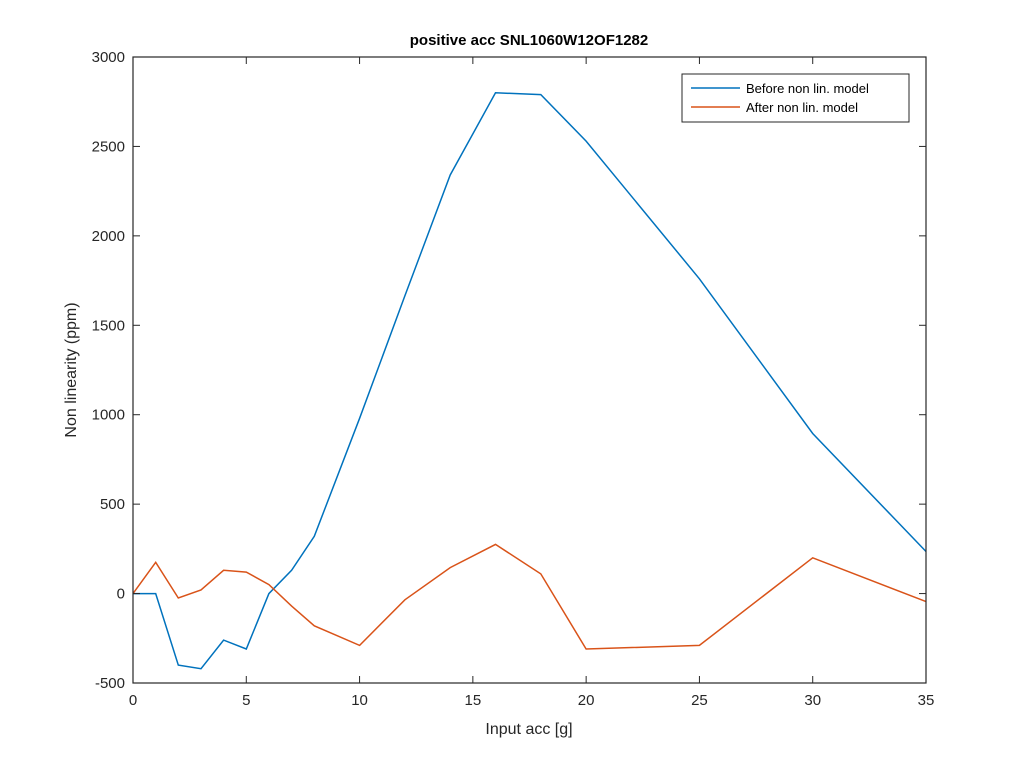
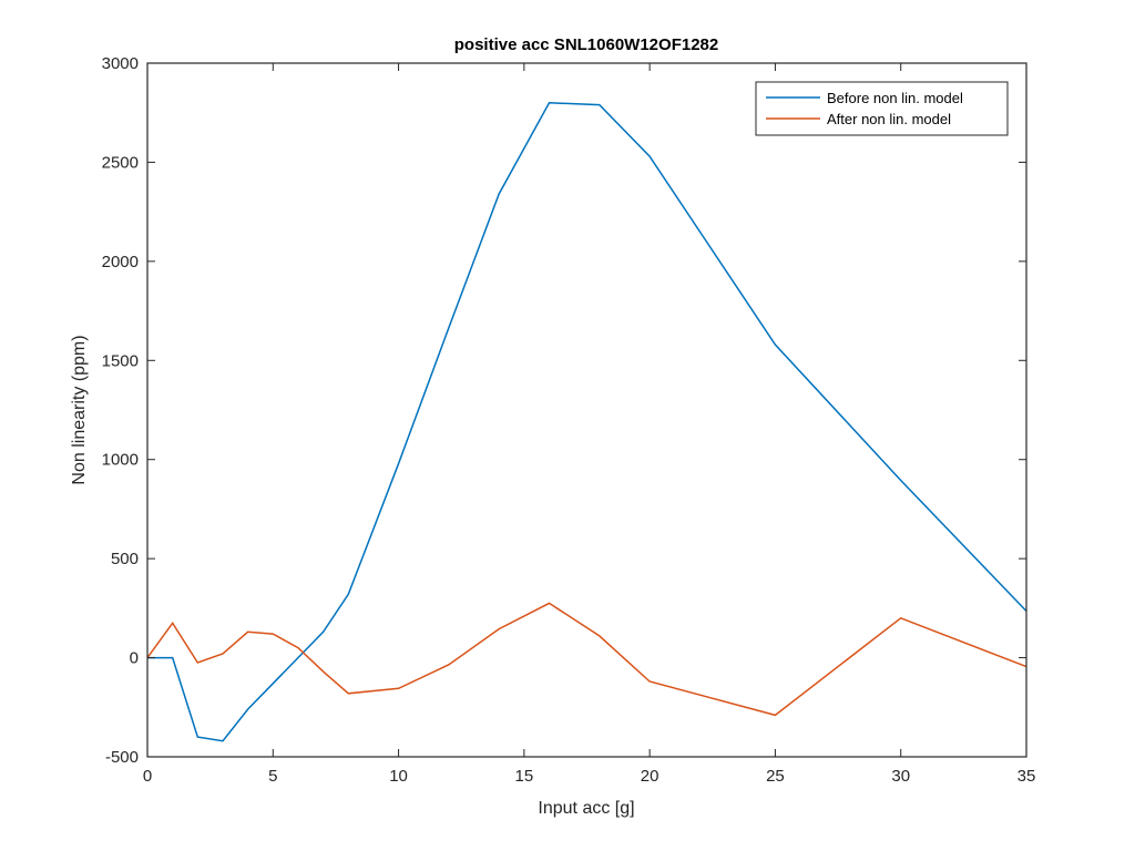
Before non lin. model/5: -310 -> -130
After non lin. model/10: -290 -> -160
After non lin. model/20: -310 -> -120
Before non lin. model/25: 1760 -> 1580
